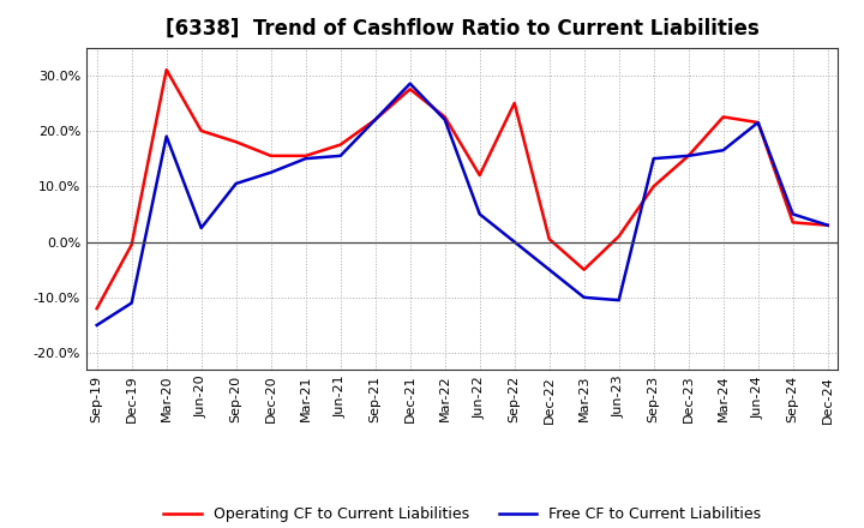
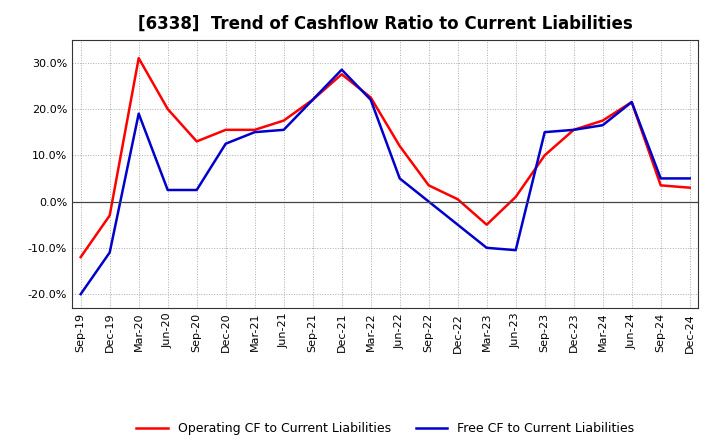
Free CF to Current Liabilities/Sep-19: -15.0% -> -20.0%
Operating CF to Current Liabilities/Dec-19: -0.5% -> -3.0%
Operating CF to Current Liabilities/Sep-20: 18.0% -> 13.0%
Free CF to Current Liabilities/Sep-20: 10.5% -> 2.5%
Operating CF to Current Liabilities/Sep-22: 25.0% -> 3.5%
Operating CF to Current Liabilities/Mar-24: 22.5% -> 17.5%
Free CF to Current Liabilities/Dec-24: 3.0% -> 5.0%
